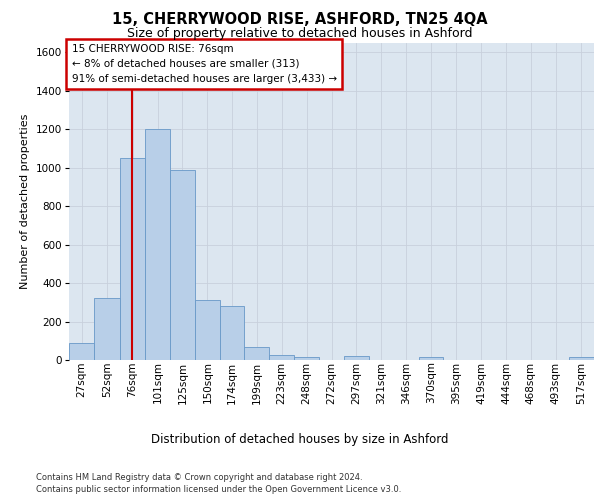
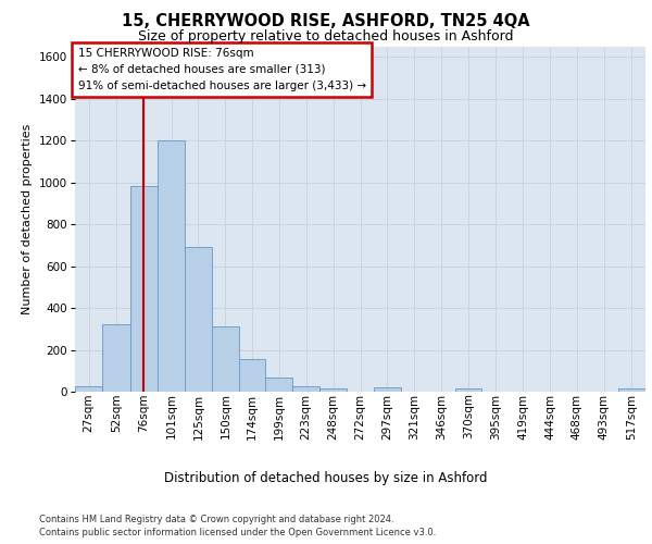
27sqm: 90 -> 20
76sqm: 1050 -> 980
125sqm: 990 -> 690
174sqm: 280 -> 160
